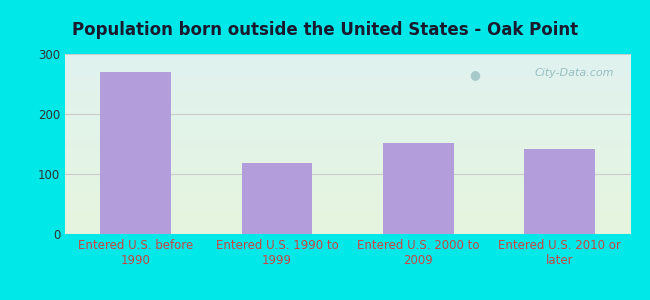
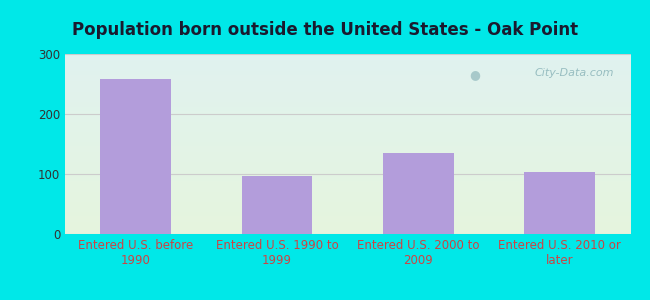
Entered U.S. before 1990: 270 -> 258
Entered U.S. 1990 to 1999: 118 -> 97
Entered U.S. 2000 to 2009: 152 -> 135
Entered U.S. 2010 or later: 142 -> 103
